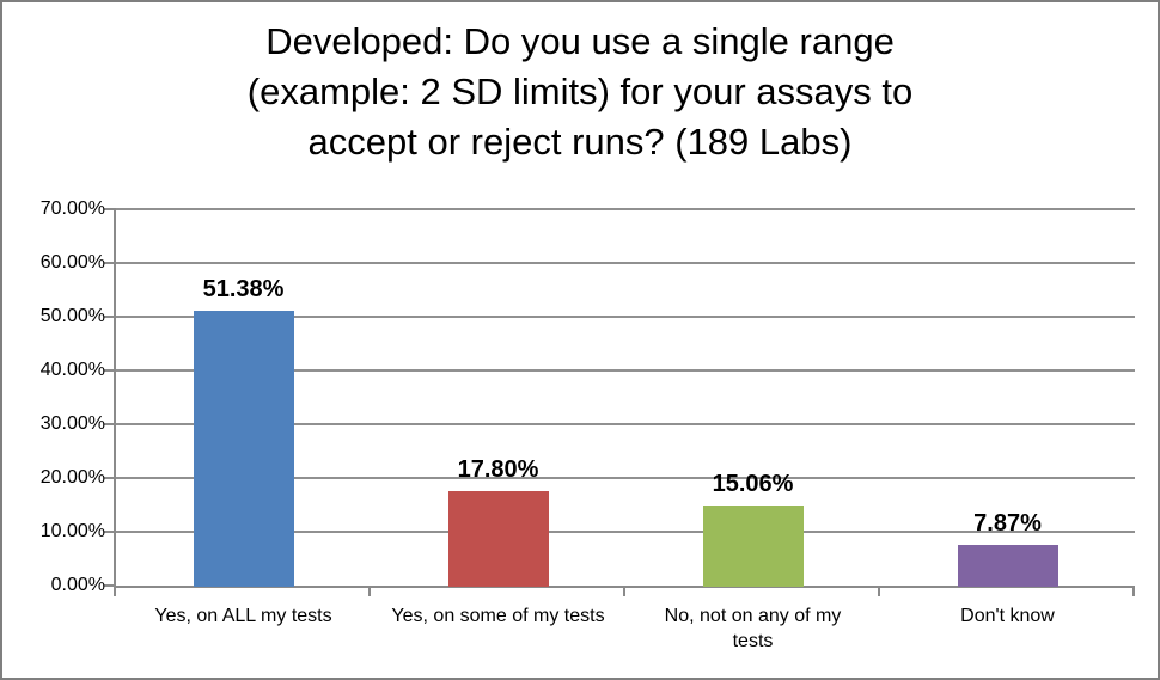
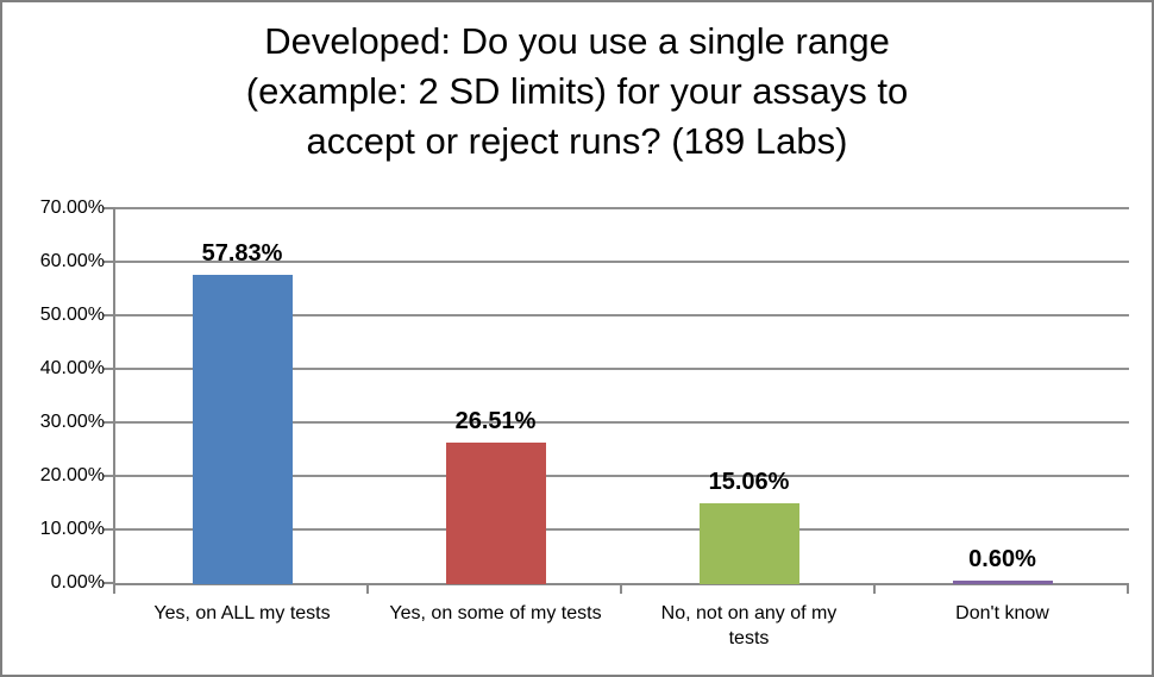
Yes, on ALL my tests: 51.38% -> 57.83%
Yes, on some of my tests: 17.80% -> 26.51%
Don't know: 7.87% -> 0.60%
